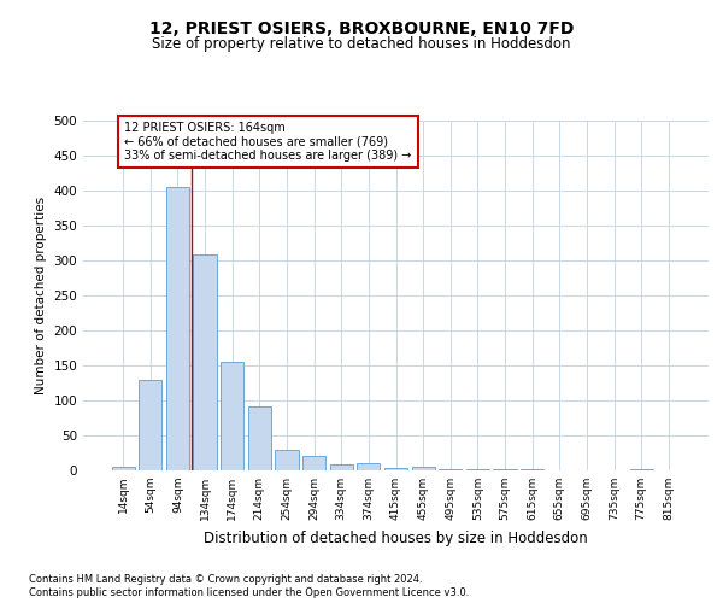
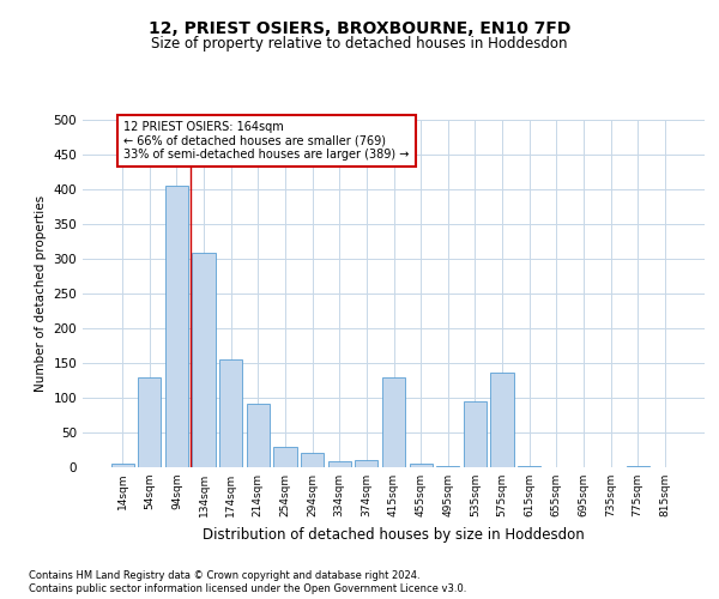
415sqm: 3 -> 130
535sqm: 1 -> 94
575sqm: 1 -> 136
